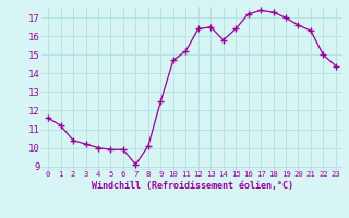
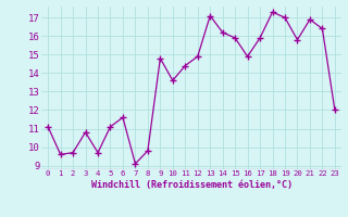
0: 11.6 -> 11.1
1: 11.2 -> 9.6
2: 10.4 -> 9.7
3: 10.2 -> 10.8
4: 10.0 -> 9.7
5: 9.9 -> 11.1
6: 9.9 -> 11.6
8: 10.1 -> 9.8
9: 12.5 -> 14.8
10: 14.7 -> 13.6
11: 15.2 -> 14.4
12: 16.4 -> 14.9
13: 16.5 -> 17.1
14: 15.8 -> 16.2
15: 16.4 -> 15.9
16: 17.2 -> 14.9
17: 17.4 -> 15.9
20: 16.6 -> 15.8
21: 16.3 -> 16.9
22: 15.0 -> 16.4
23: 14.4 -> 12.0
